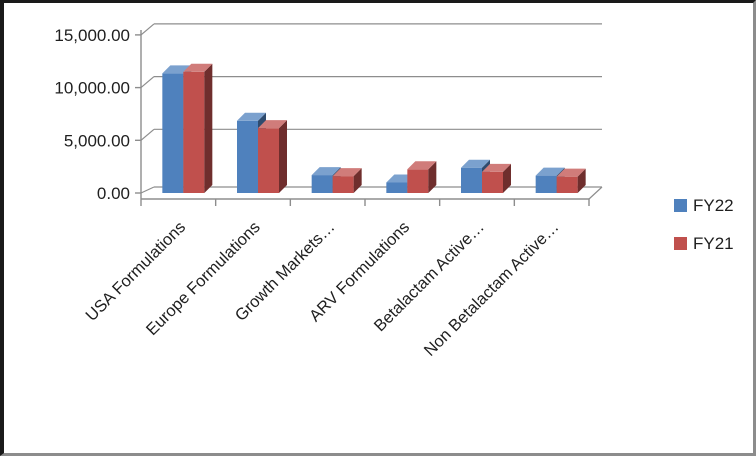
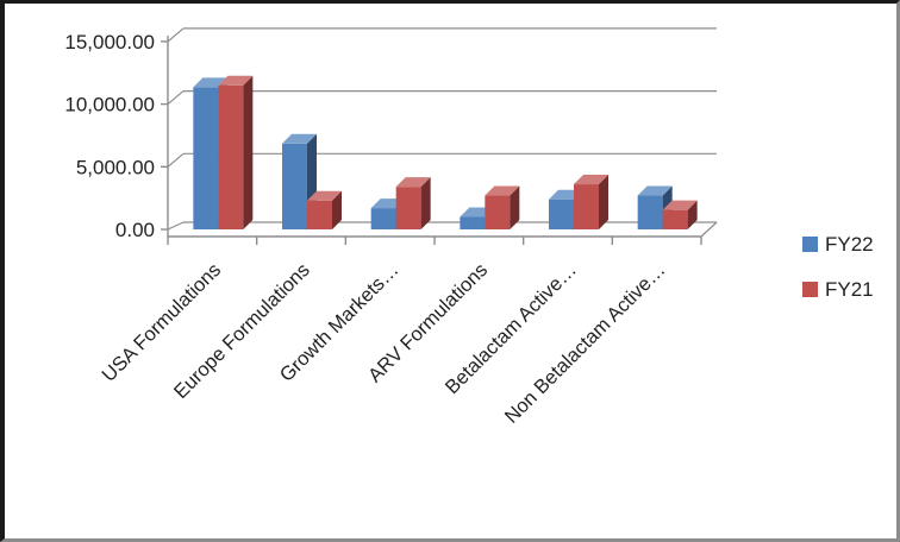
FY21/Europe Formulations: 6200 -> 2300
FY21/Growth Markets…: 1600 -> 3400
FY21/ARV Formulations: 2200 -> 2700
FY21/Betalactam Active…: 2000 -> 3600
FY22/Non Betalactam Active…: 1600 -> 2700
